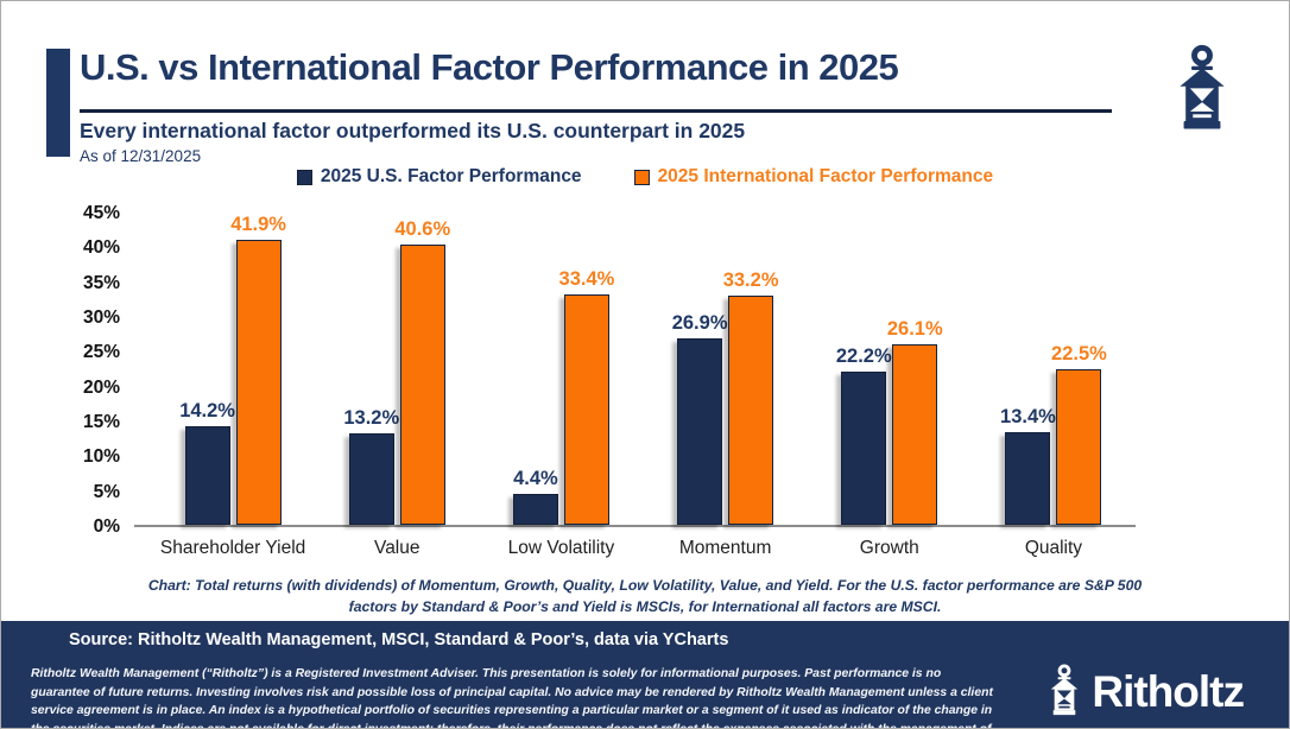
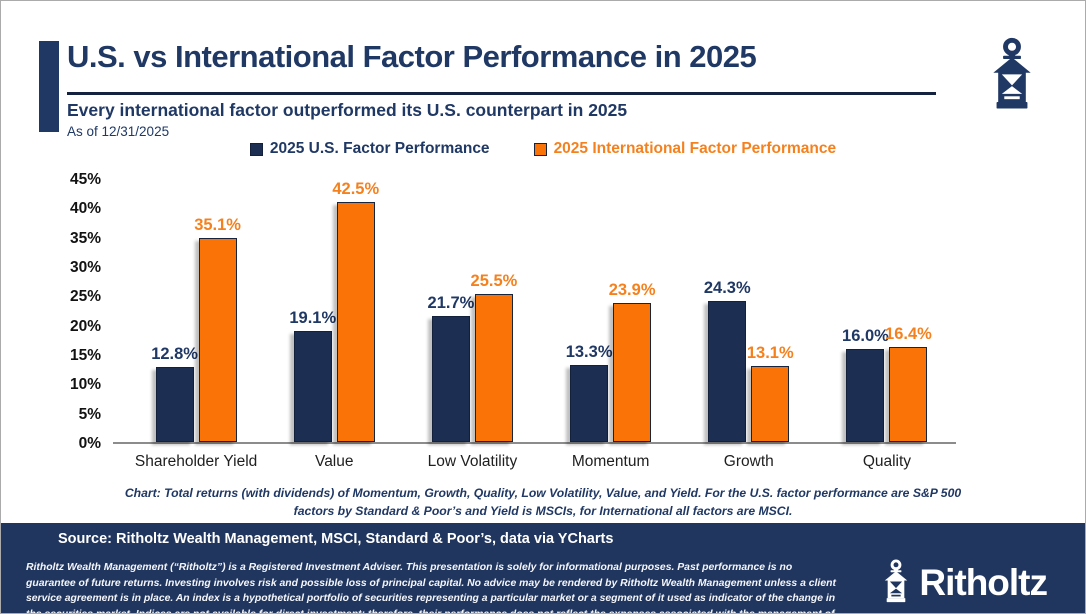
2025 U.S. Factor Performance/Shareholder Yield: 14.2% -> 12.8%
2025 International Factor Performance/Shareholder Yield: 41.9% -> 35.1%
2025 U.S. Factor Performance/Value: 13.2% -> 19.1%
2025 International Factor Performance/Value: 40.6% -> 42.5%
2025 U.S. Factor Performance/Low Volatility: 4.4% -> 21.7%
2025 International Factor Performance/Low Volatility: 33.4% -> 25.5%
2025 U.S. Factor Performance/Momentum: 26.9% -> 13.3%
2025 International Factor Performance/Momentum: 33.2% -> 23.9%
2025 U.S. Factor Performance/Growth: 22.2% -> 24.3%
2025 International Factor Performance/Growth: 26.1% -> 13.1%
2025 U.S. Factor Performance/Quality: 13.4% -> 16.0%
2025 International Factor Performance/Quality: 22.5% -> 16.4%
